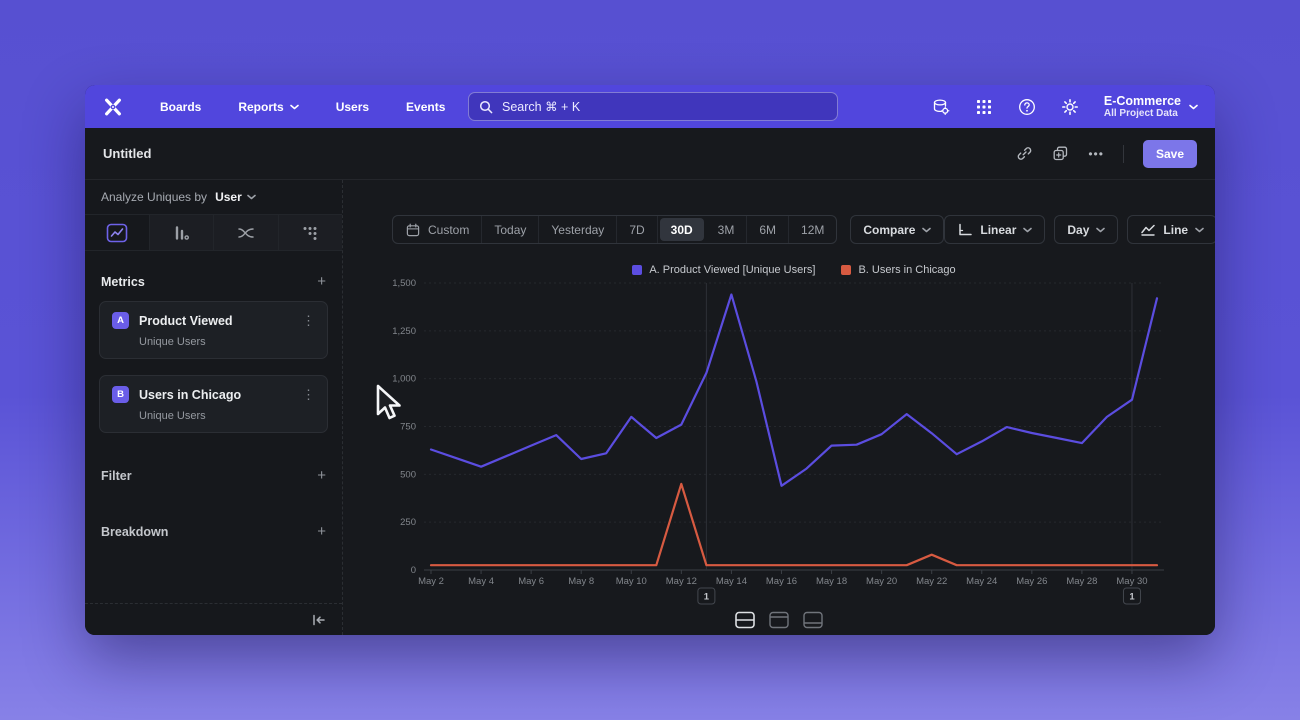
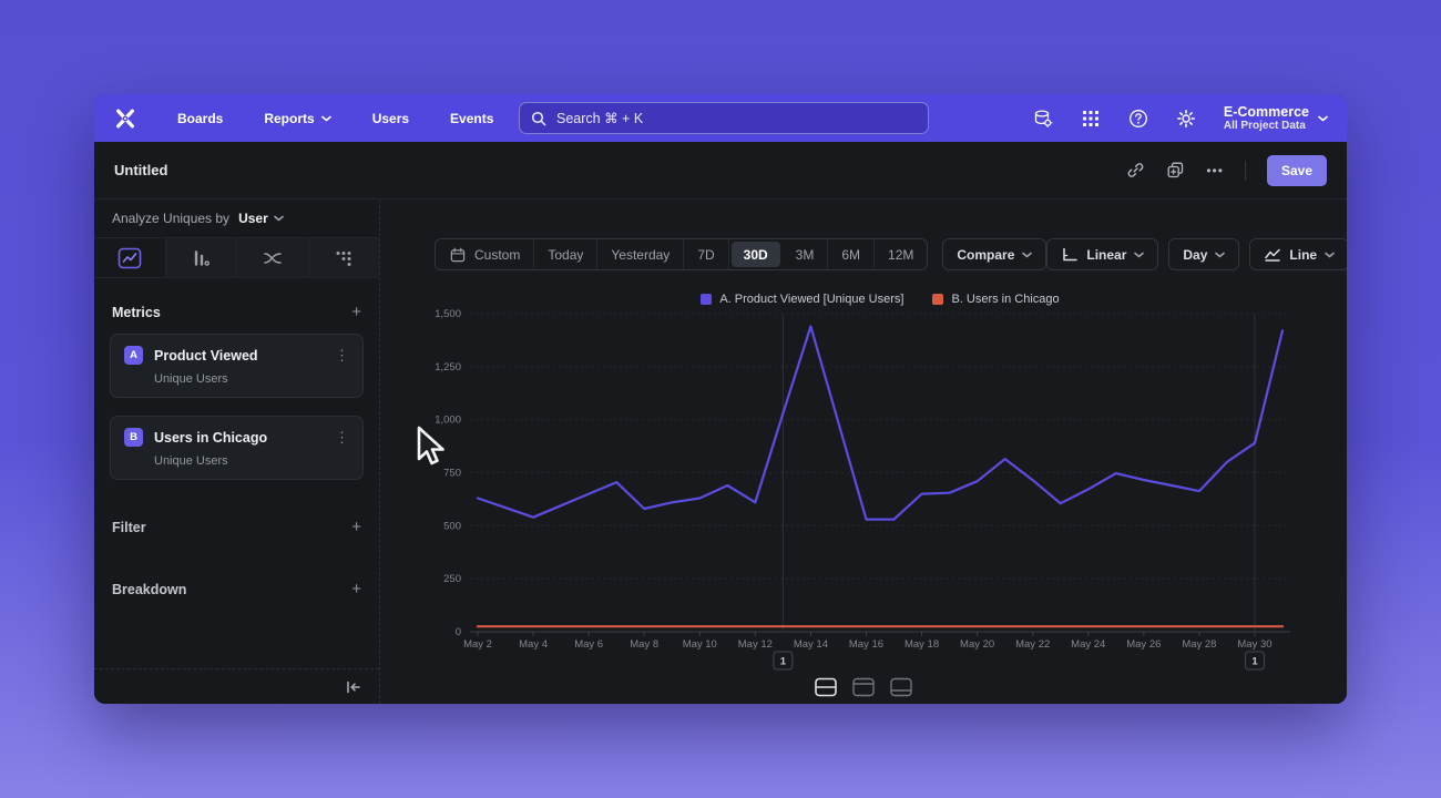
A. Product Viewed [Unique Users]/May 10: 800 -> 630
A. Product Viewed [Unique Users]/May 12: 760 -> 610
B. Users in Chicago/May 12: 450 -> 20
A. Product Viewed [Unique Users]/May 16: 440 -> 530
B. Users in Chicago/May 22: 80 -> 20
